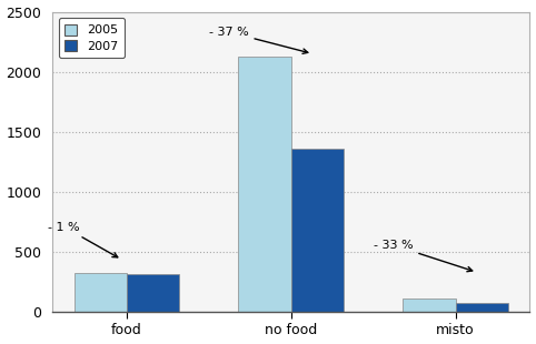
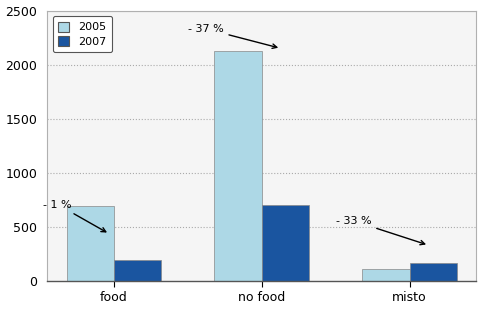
2005/food: 320 -> 690
2007/food: 320 -> 190
2007/no food: 1360 -> 700
2007/misto: 80 -> 170
